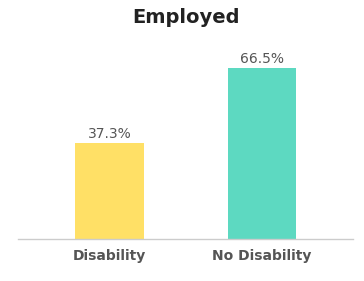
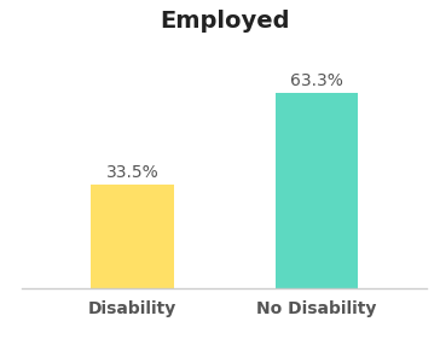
Disability: 37.3% -> 33.5%
No Disability: 66.5% -> 63.3%
